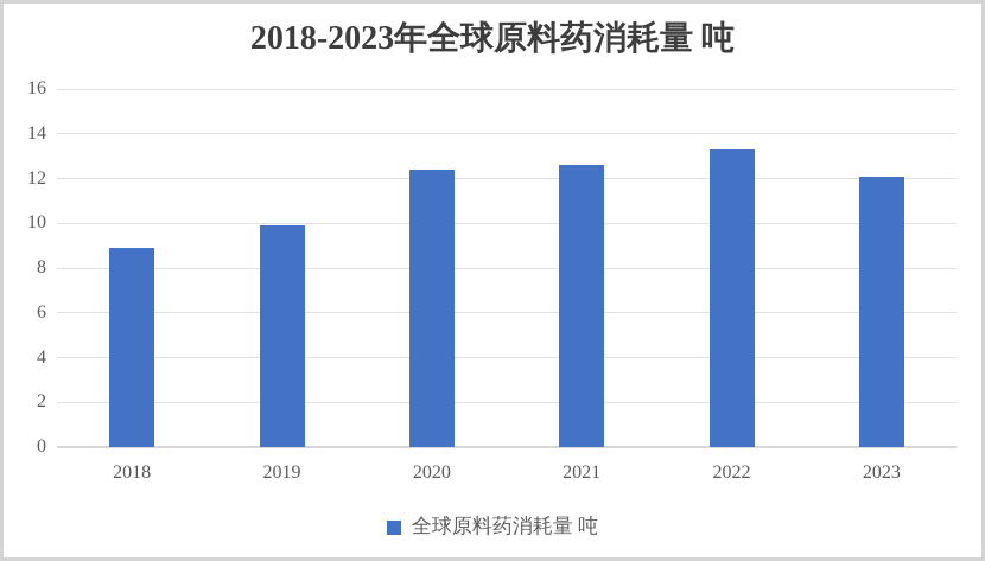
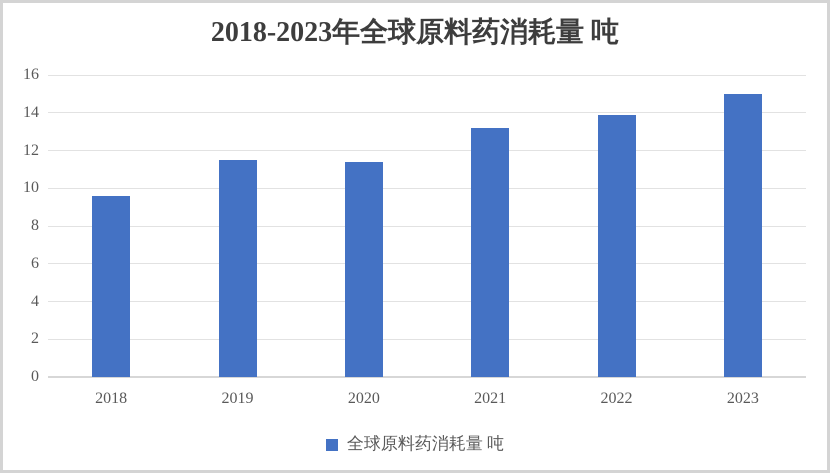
2018: 8.9 -> 9.6
2019: 9.9 -> 11.5
2020: 12.4 -> 11.4
2021: 12.6 -> 13.2
2022: 13.3 -> 13.9
2023: 12.1 -> 15.0
